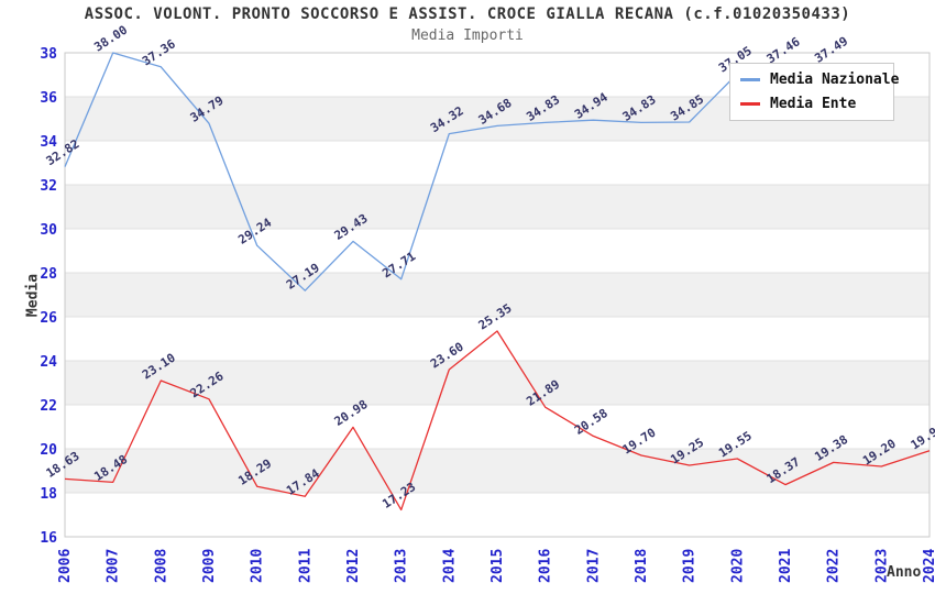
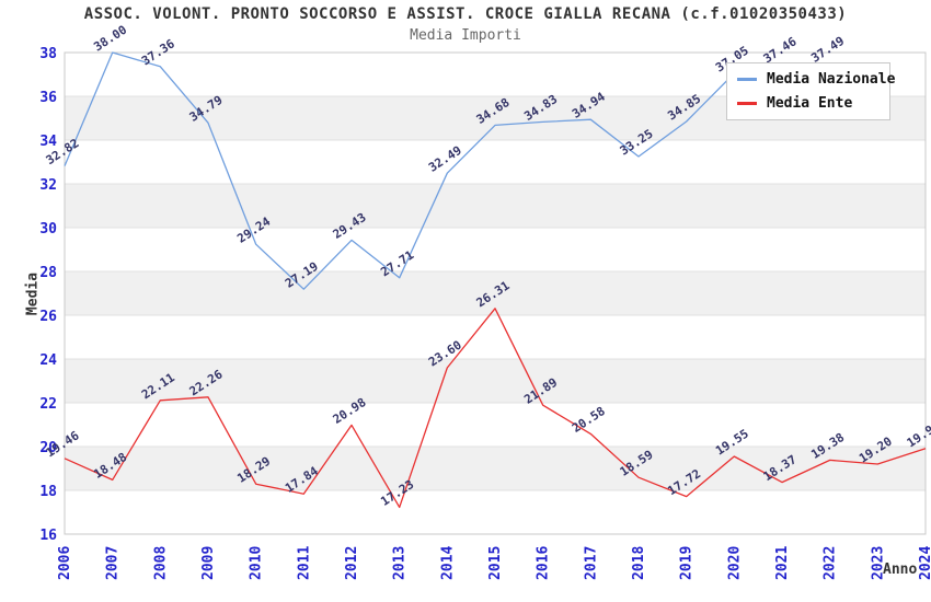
Media Ente/2006: 18.63 -> 19.46
Media Ente/2008: 23.10 -> 22.11
Media Nazionale/2014: 34.32 -> 32.49
Media Ente/2015: 25.35 -> 26.31
Media Nazionale/2018: 34.83 -> 33.25
Media Ente/2018: 19.70 -> 18.59
Media Ente/2019: 19.25 -> 17.72
